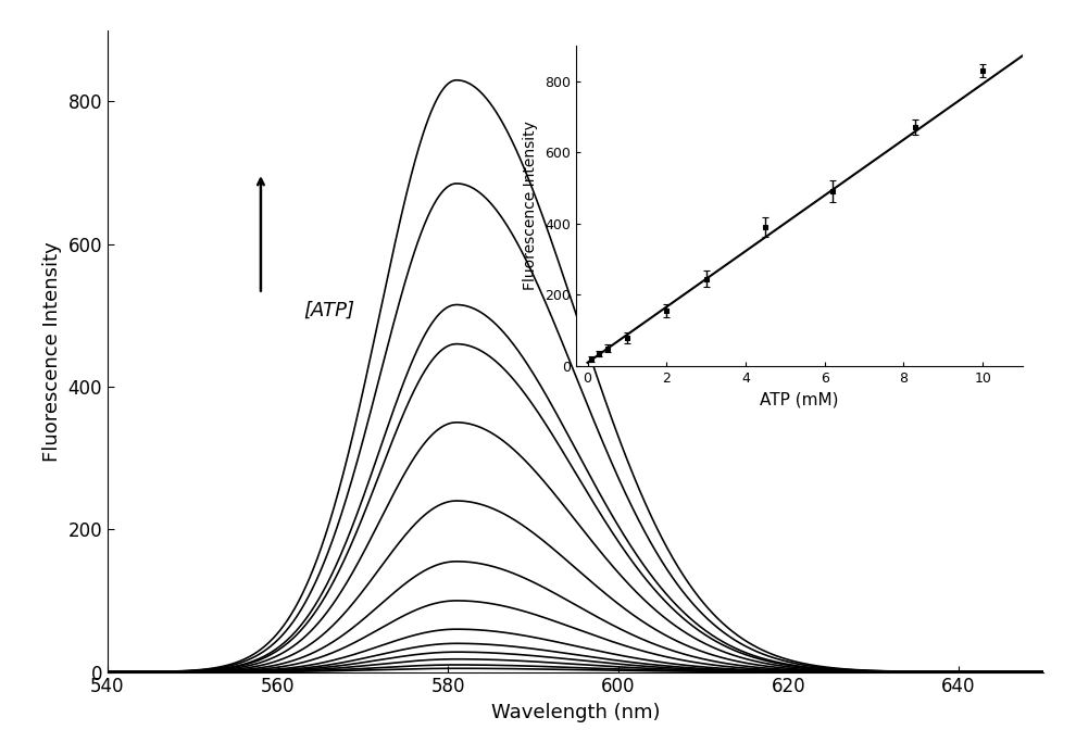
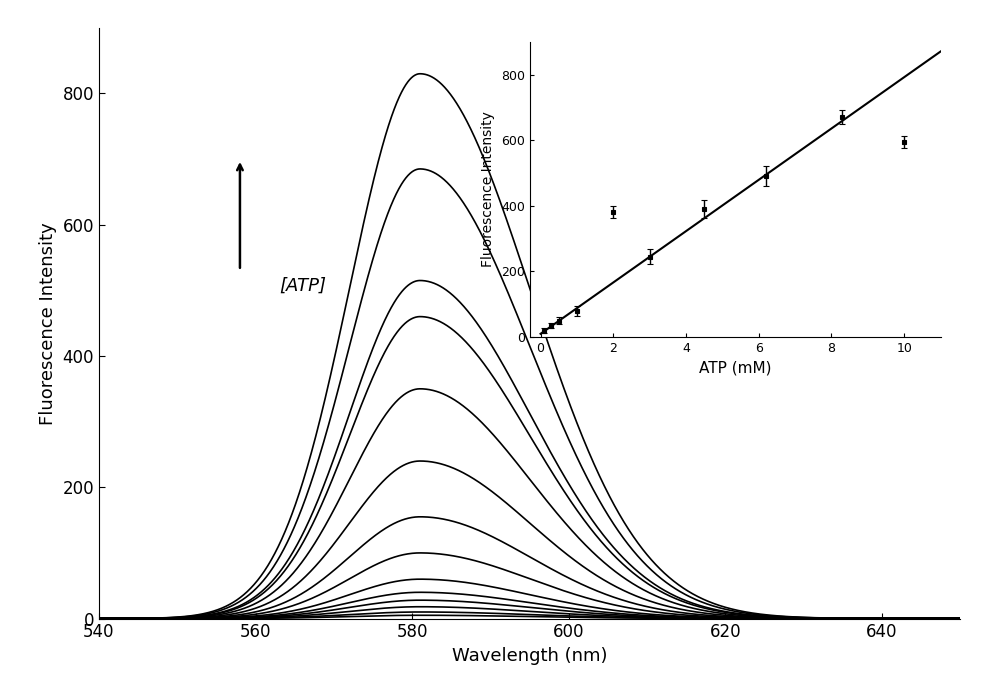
2: 155 -> 380
10: 830 -> 595
